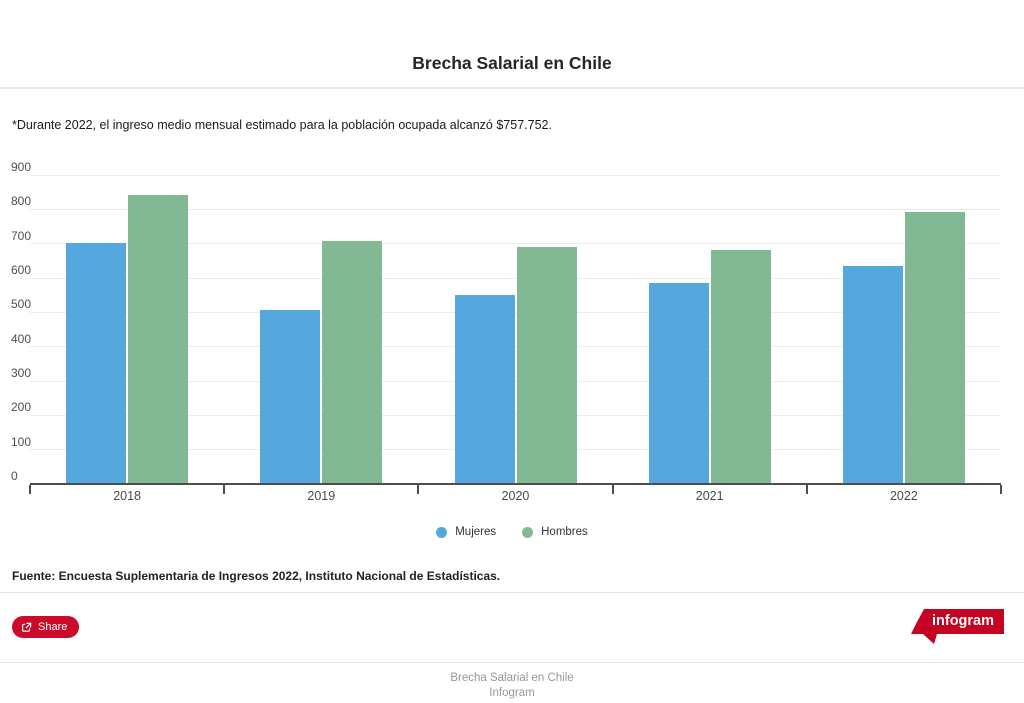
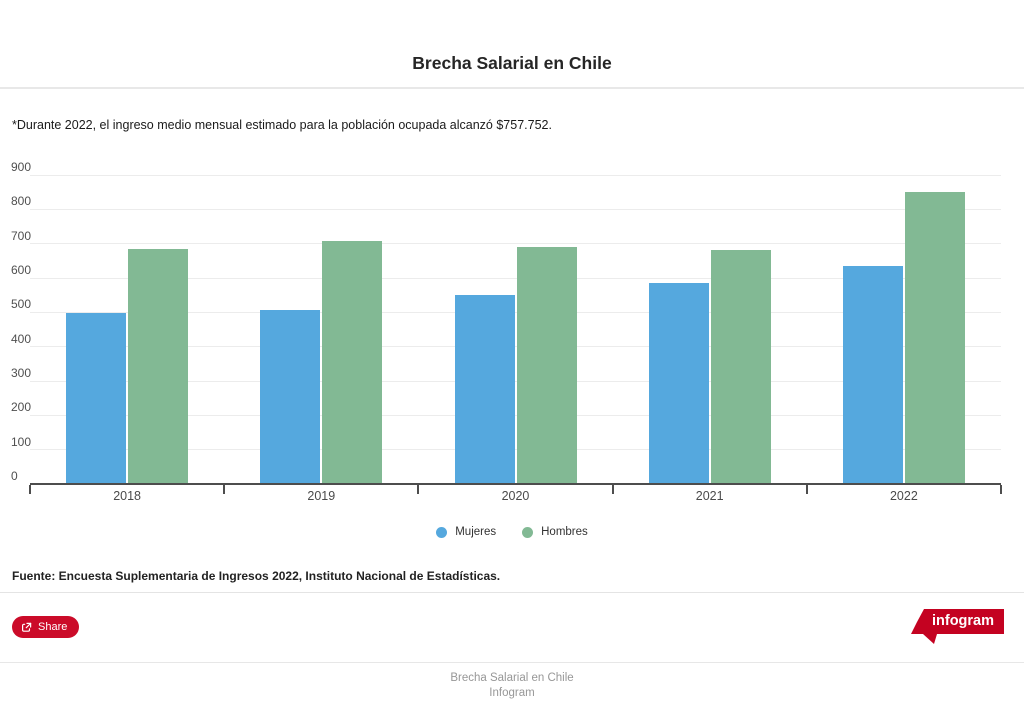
Mujeres/2018: 700 -> 500
Hombres/2018: 840 -> 680
Hombres/2022: 790 -> 850
